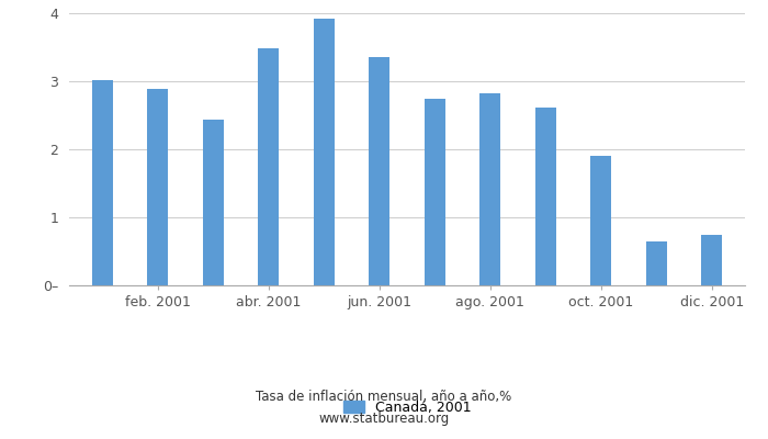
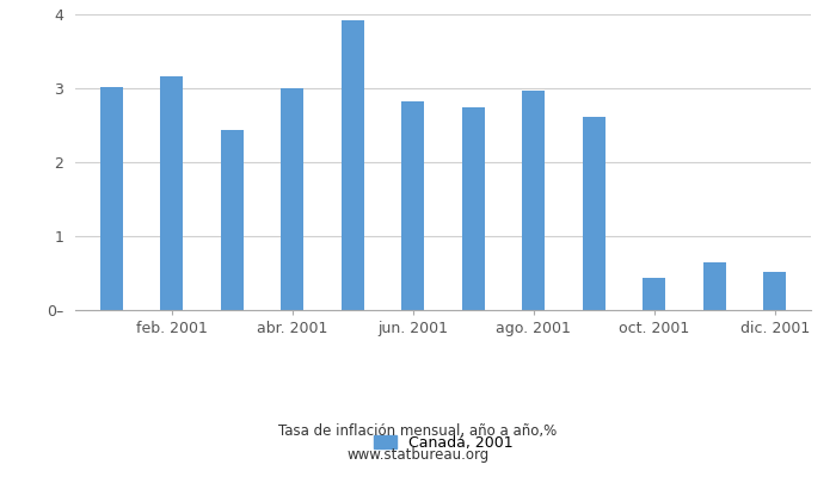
feb. 2001: 2.88 -> 3.16
abr. 2001: 3.49 -> 3.00
jun. 2001: 3.36 -> 2.82
ago. 2001: 2.83 -> 2.96
oct. 2001: 1.90 -> 0.44
dic. 2001: 0.74 -> 0.52
